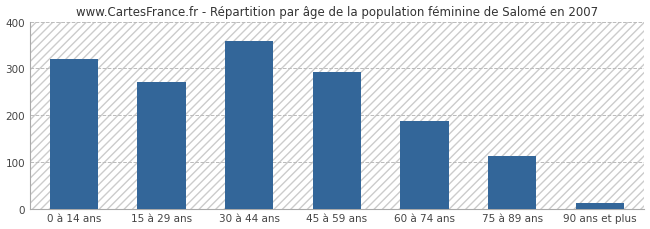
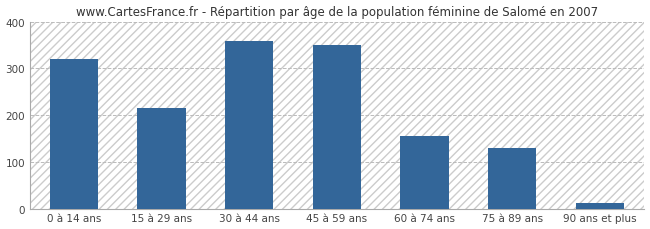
15 à 29 ans: 270 -> 215
45 à 59 ans: 292 -> 350
60 à 74 ans: 188 -> 155
75 à 89 ans: 113 -> 130
